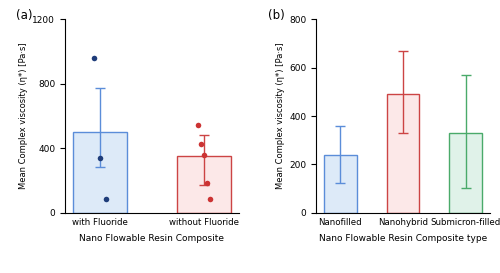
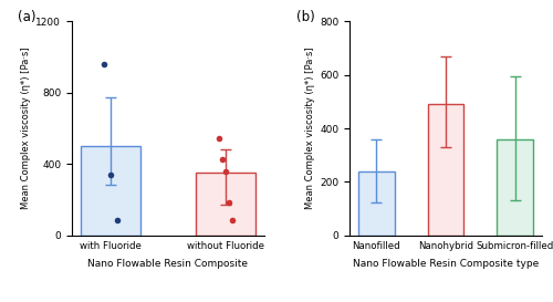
Submicron-filled: 330 -> 358
